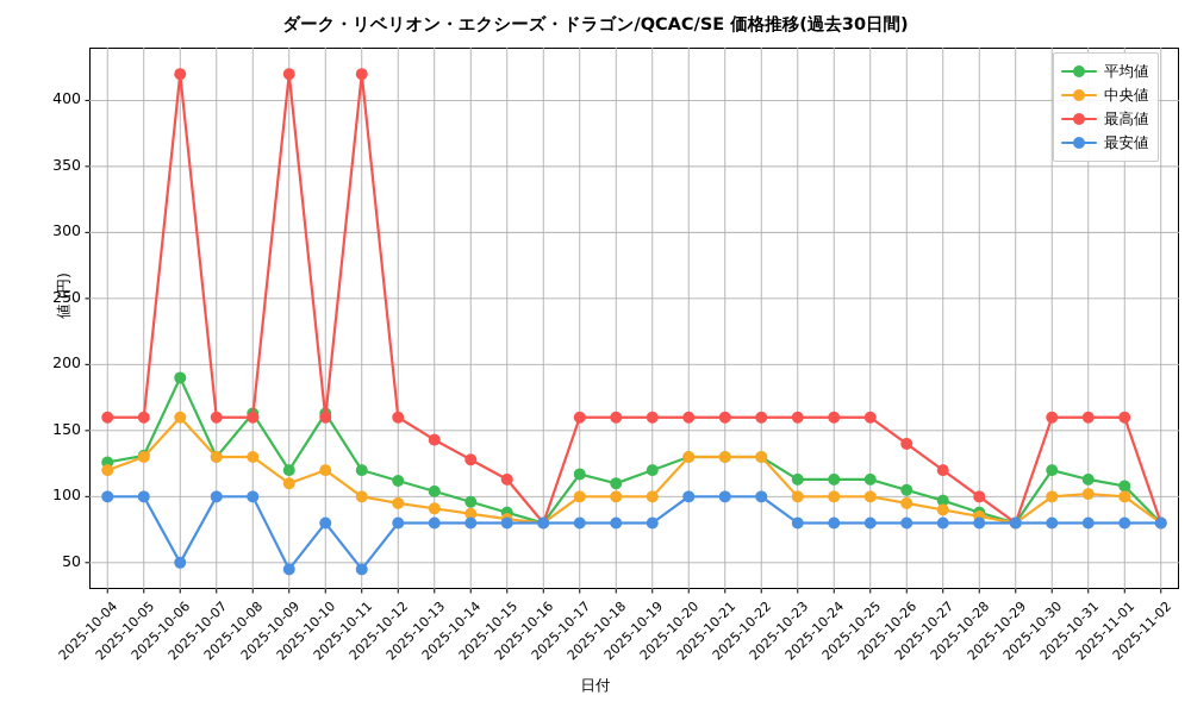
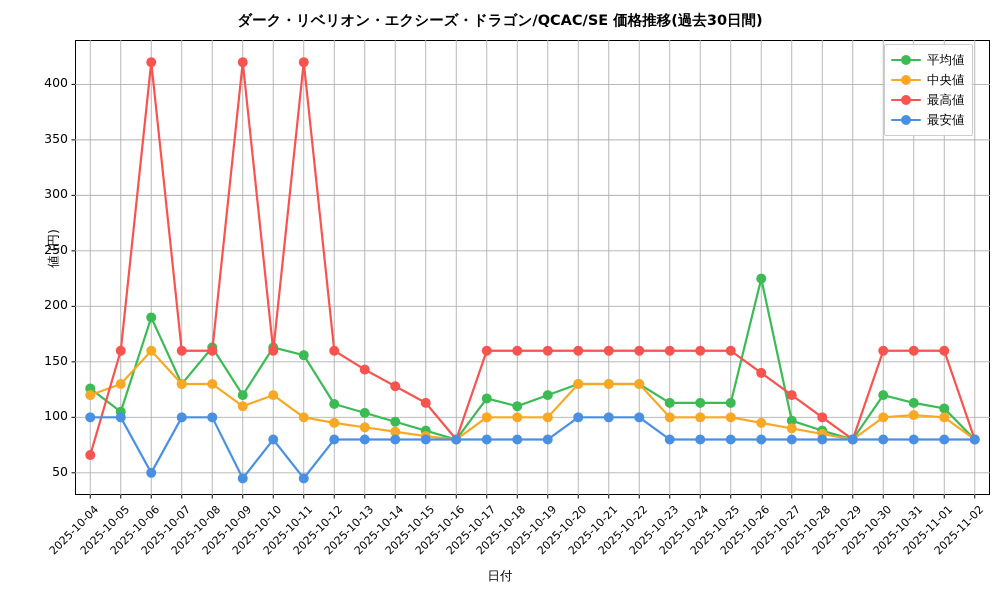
最高値/2025-10-04: 160 -> 66
平均値/2025-10-05: 131 -> 105
平均値/2025-10-11: 120 -> 156
平均値/2025-10-26: 105 -> 225
